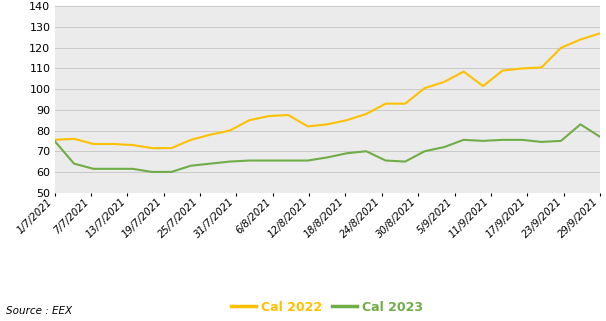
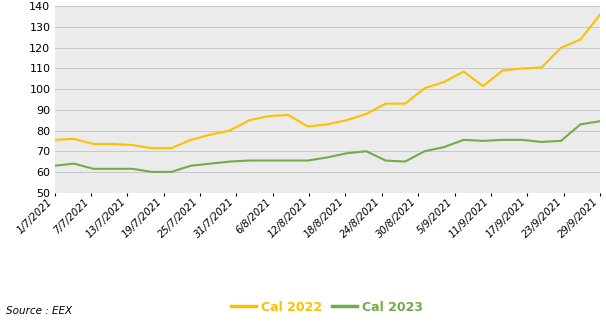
Cal 2023/1/7/2021: 75.0 -> 63.0
Cal 2022/29/9/2021: 127.0 -> 136.0
Cal 2023/29/9/2021: 77.0 -> 84.5
